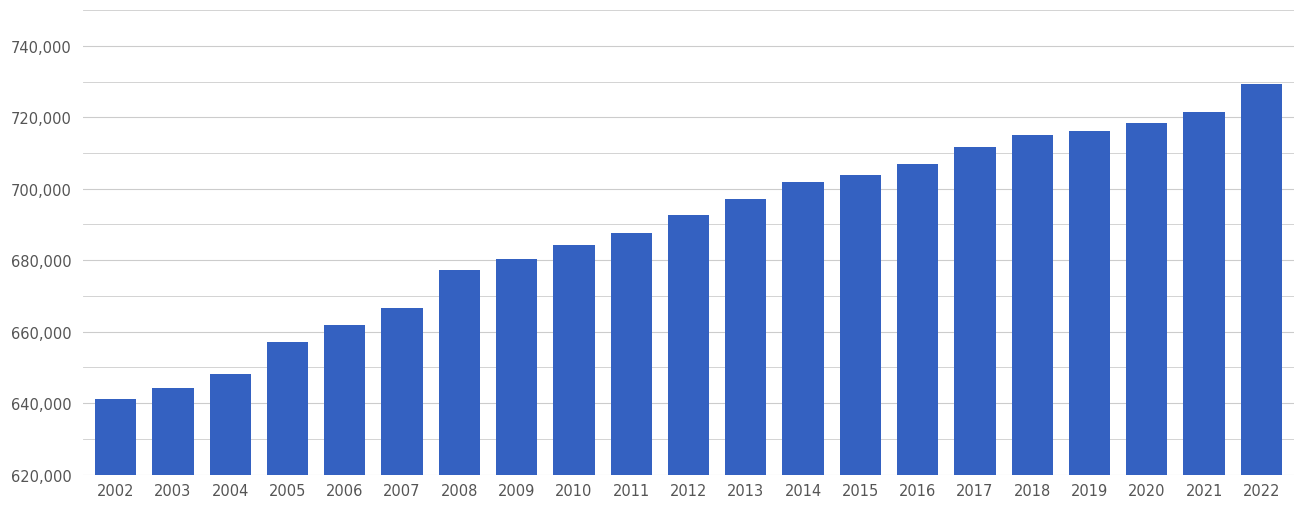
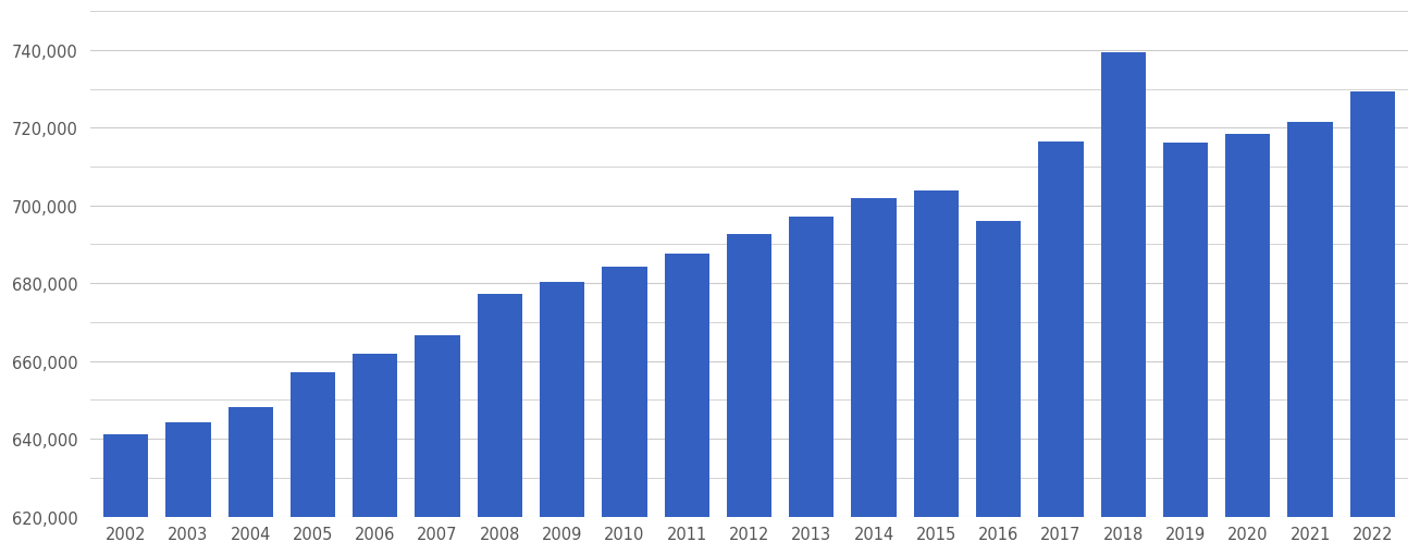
2016: 707,000 -> 696,000
2017: 711,800 -> 716,500
2018: 715,100 -> 739,500
